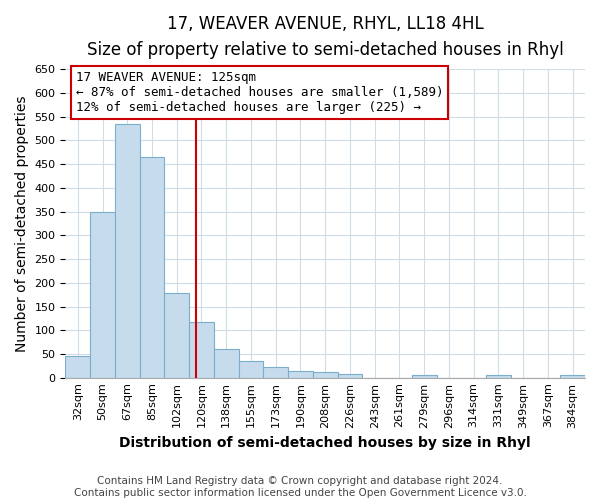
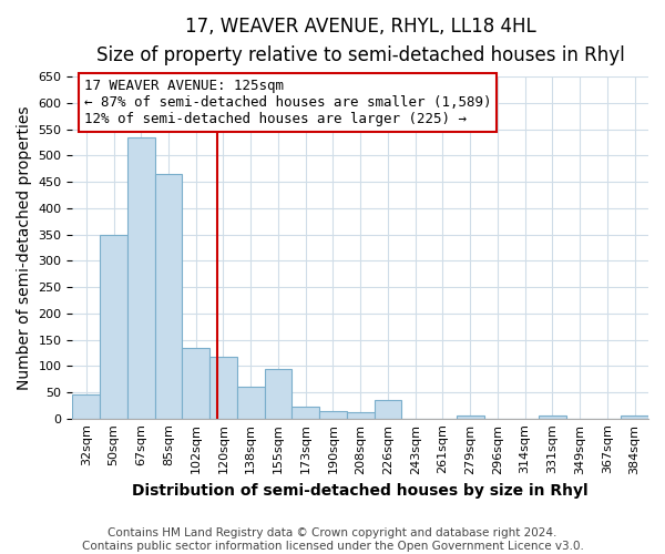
102sqm: 178 -> 135
155sqm: 35 -> 95
226sqm: 8 -> 35
